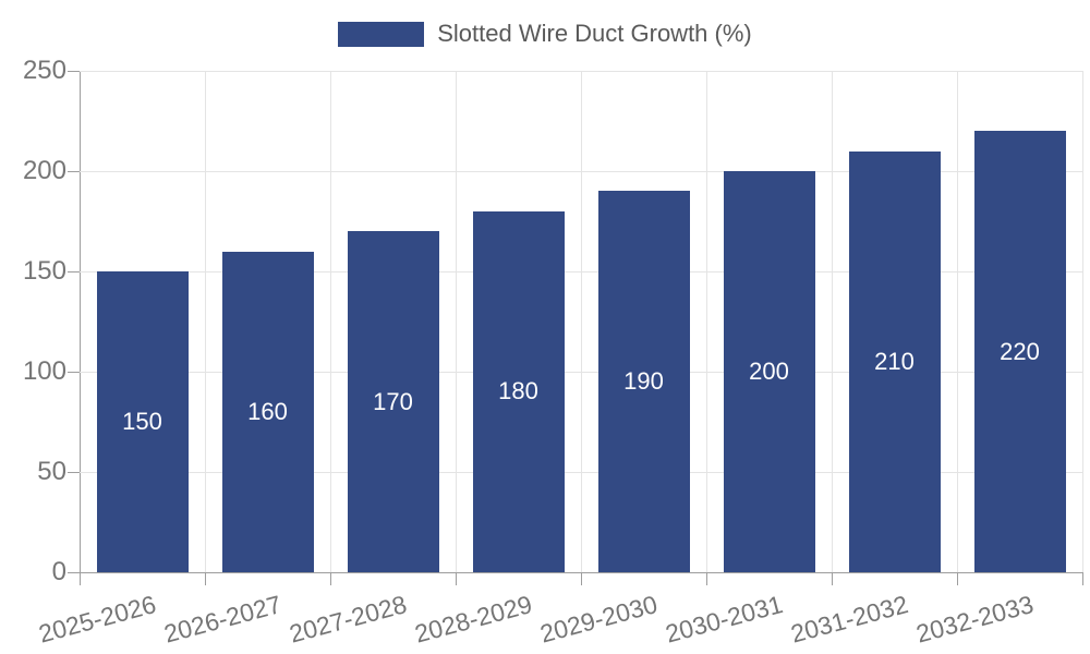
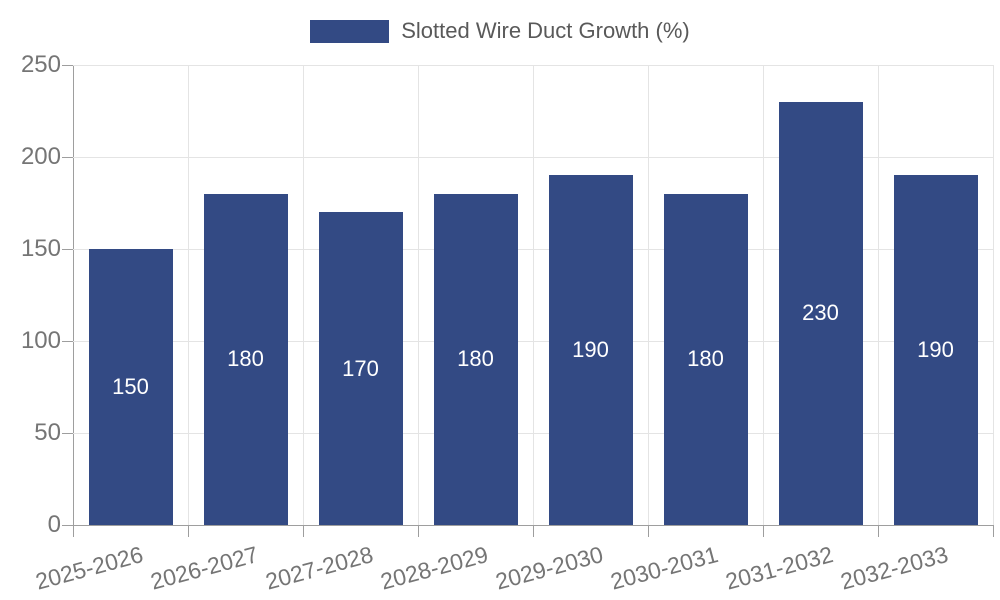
2026-2027: 160 -> 180
2030-2031: 200 -> 180
2031-2032: 210 -> 230
2032-2033: 220 -> 190
